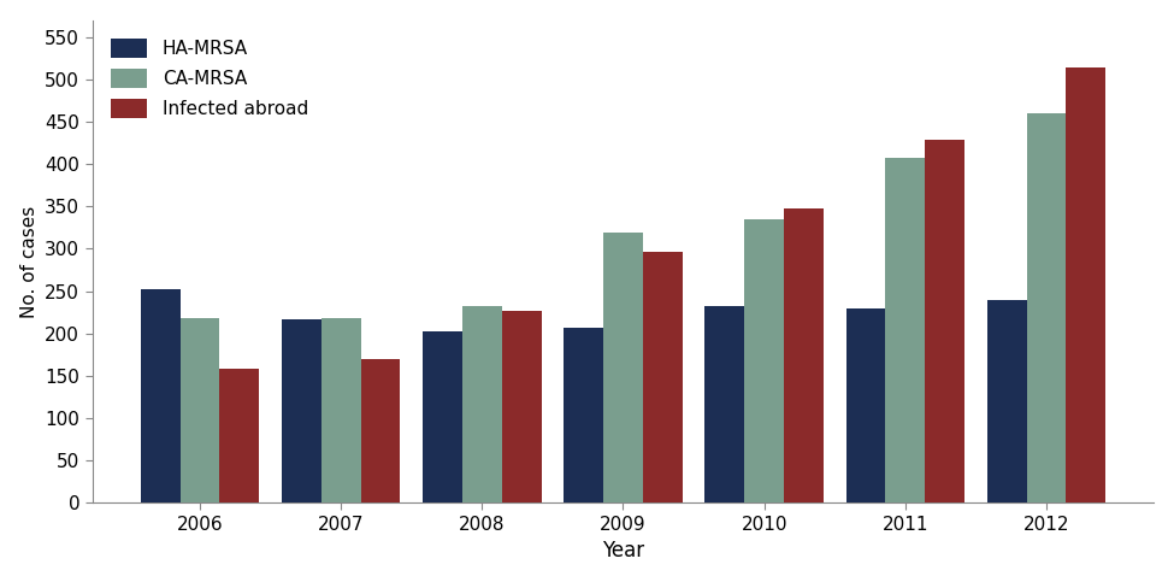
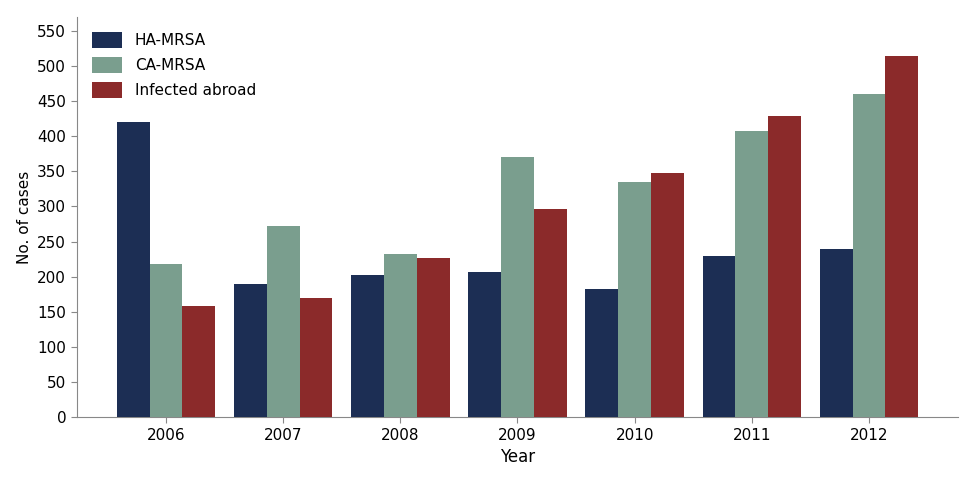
HA-MRSA/2006: 253 -> 420
HA-MRSA/2007: 217 -> 190
CA-MRSA/2007: 218 -> 272
CA-MRSA/2009: 319 -> 370
HA-MRSA/2010: 232 -> 182
